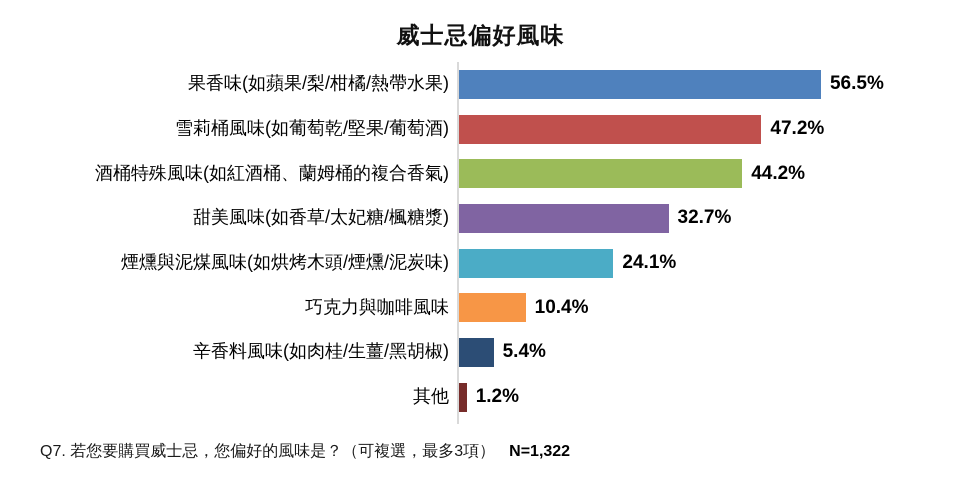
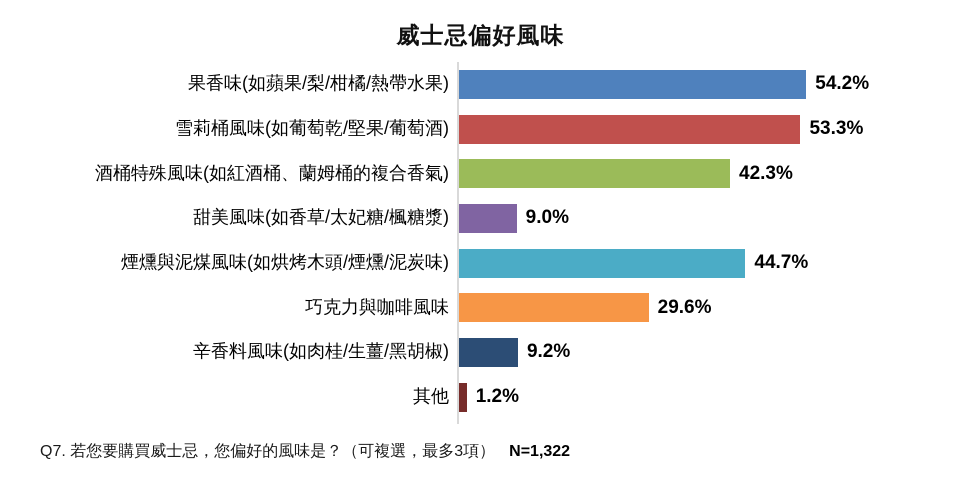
果香味(如蘋果/梨/柑橘/熱帶水果): 56.5% -> 54.2%
雪莉桶風味(如葡萄乾/堅果/葡萄酒): 47.2% -> 53.3%
酒桶特殊風味(如紅酒桶、蘭姆桶的複合香氣): 44.2% -> 42.3%
甜美風味(如香草/太妃糖/楓糖漿): 32.7% -> 9.0%
煙燻與泥煤風味(如烘烤木頭/煙燻/泥炭味): 24.1% -> 44.7%
巧克力與咖啡風味: 10.4% -> 29.6%
辛香料風味(如肉桂/生薑/黑胡椒): 5.4% -> 9.2%
